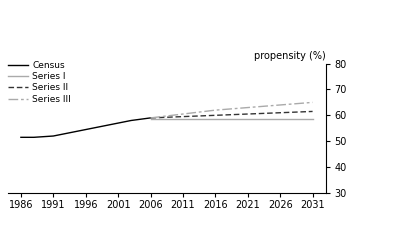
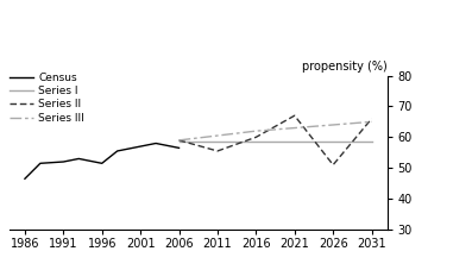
Census/1986: 51.5 -> 46.5
Census/1996: 54.5 -> 51.5
Census/2006: 59.0 -> 56.5
Series II/2011: 59.5 -> 55.5
Series II/2021: 60.5 -> 67.0
Series II/2026: 61.0 -> 51.0
Series II/2031: 61.5 -> 66.0
